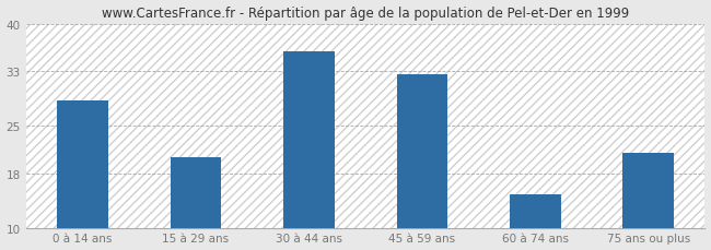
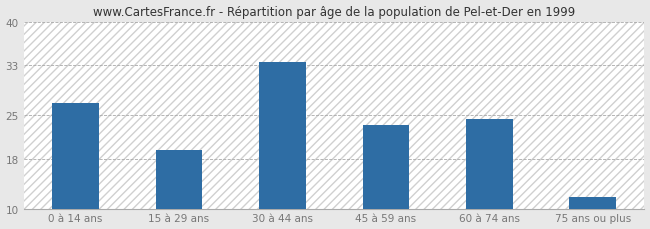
0 à 14 ans: 28.8 -> 27.0
15 à 29 ans: 20.4 -> 19.5
30 à 44 ans: 36.0 -> 33.5
45 à 59 ans: 32.6 -> 23.5
60 à 74 ans: 15.0 -> 24.5
75 ans ou plus: 21.0 -> 12.0
